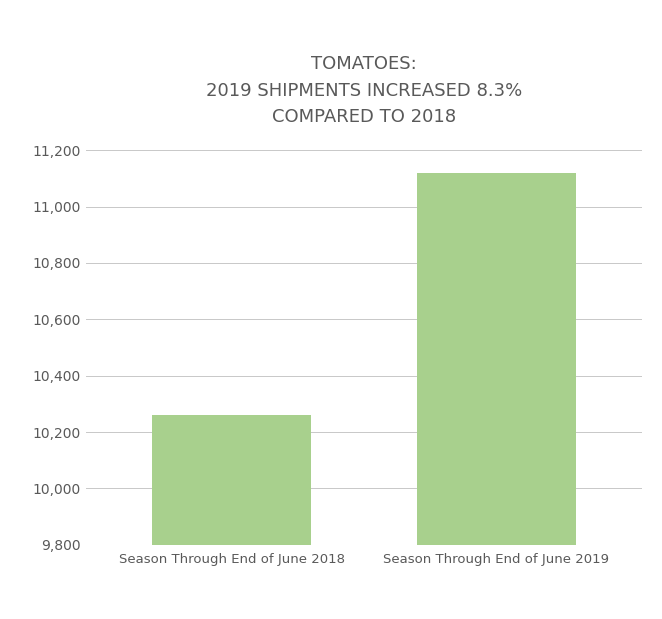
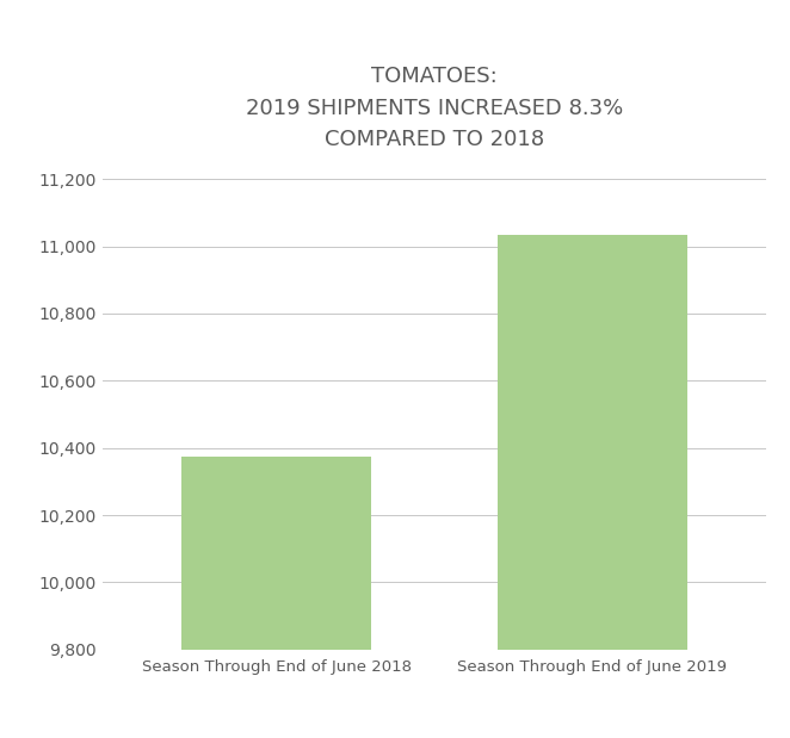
Season Through End of June 2018: 10,262 -> 10,375
Season Through End of June 2019: 11,120 -> 11,035
